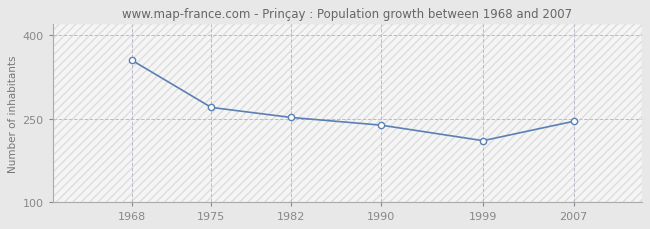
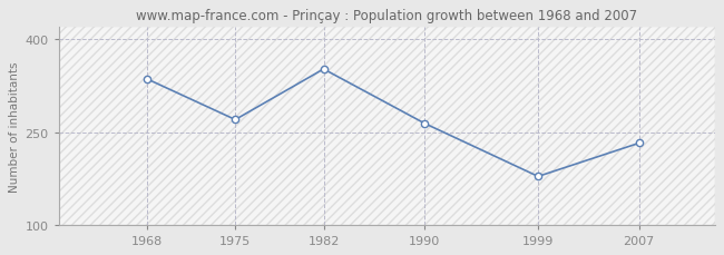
1968: 355 -> 336
1982: 252 -> 352
1990: 238 -> 264
1999: 210 -> 178
2007: 245 -> 232
